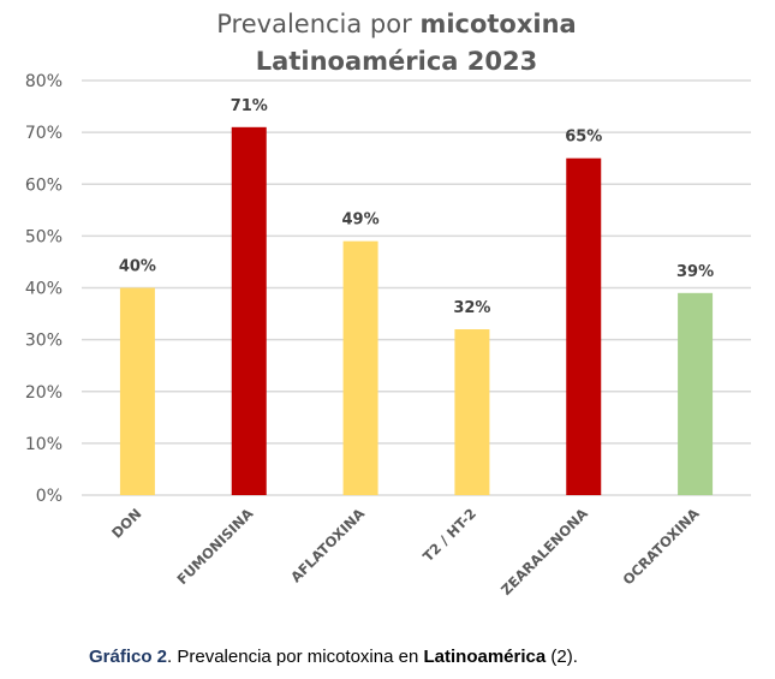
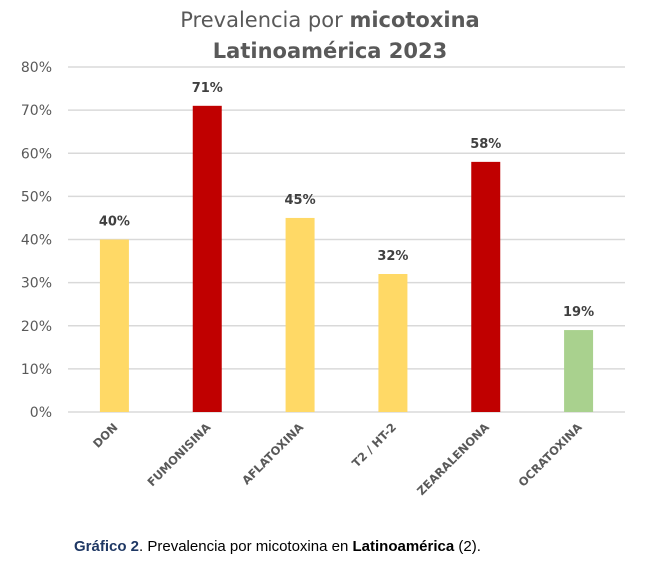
AFLATOXINA: 49% -> 45%
ZEARALENONA: 65% -> 58%
OCRATOXINA: 39% -> 19%
